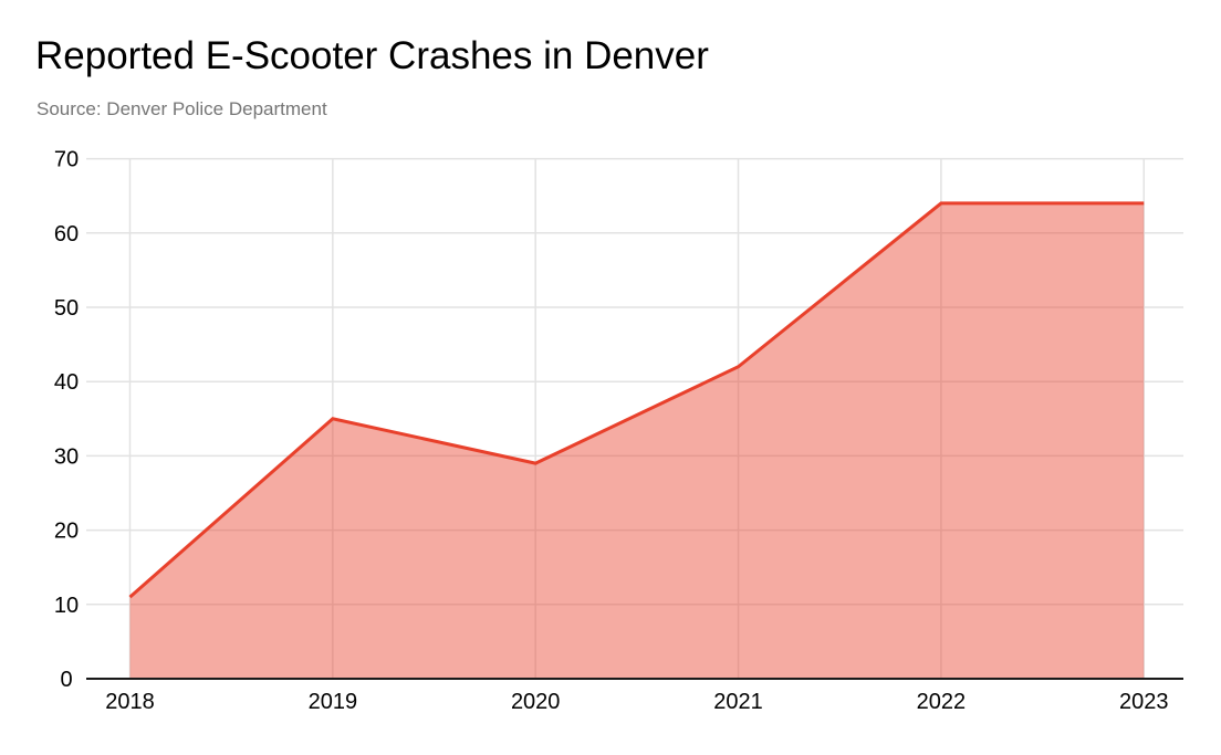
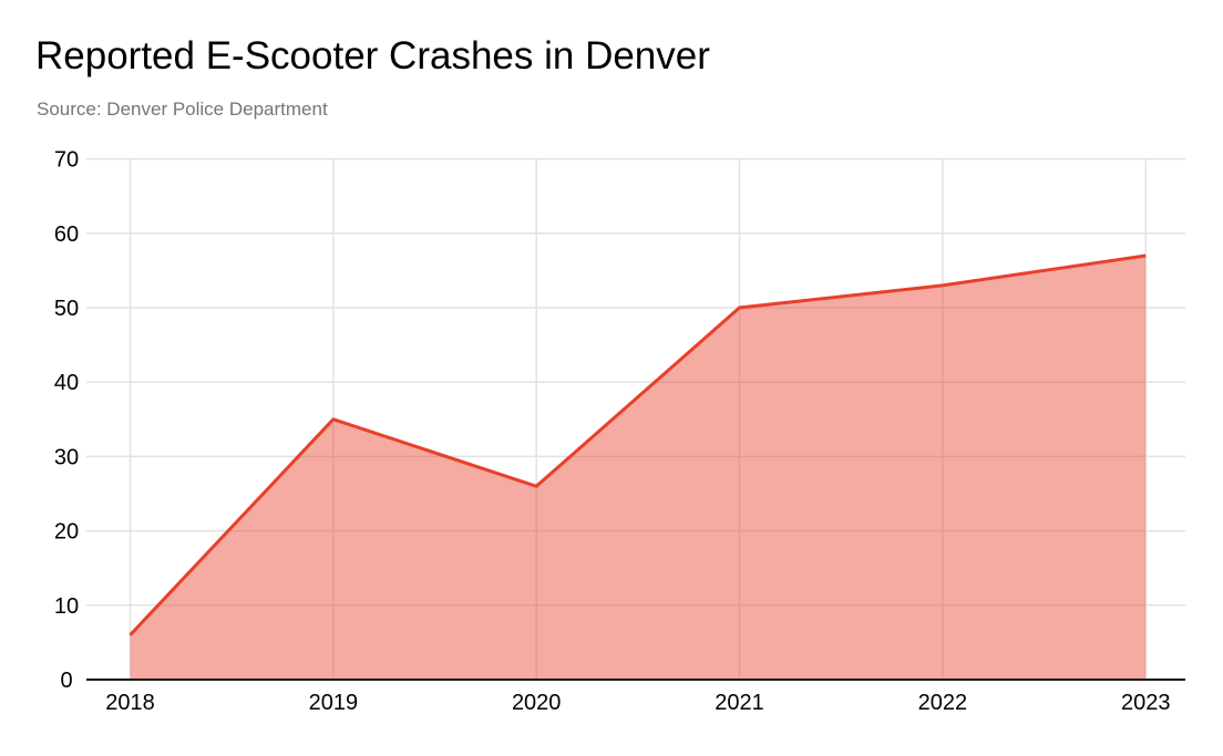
2018: 11 -> 6
2020: 29 -> 26
2021: 42 -> 50
2022: 64 -> 53
2023: 64 -> 57
